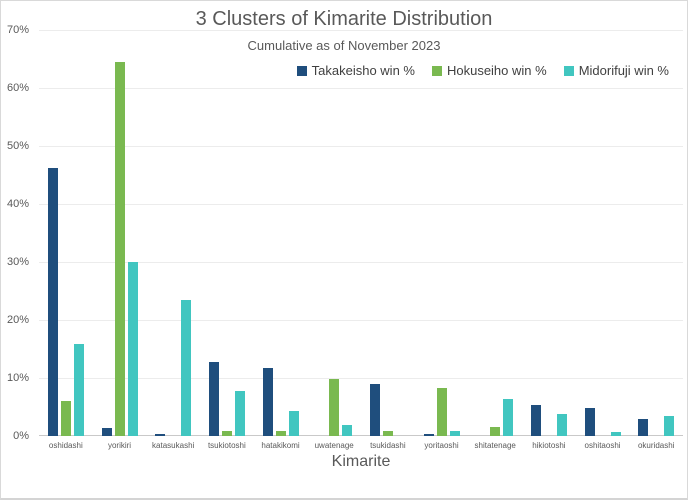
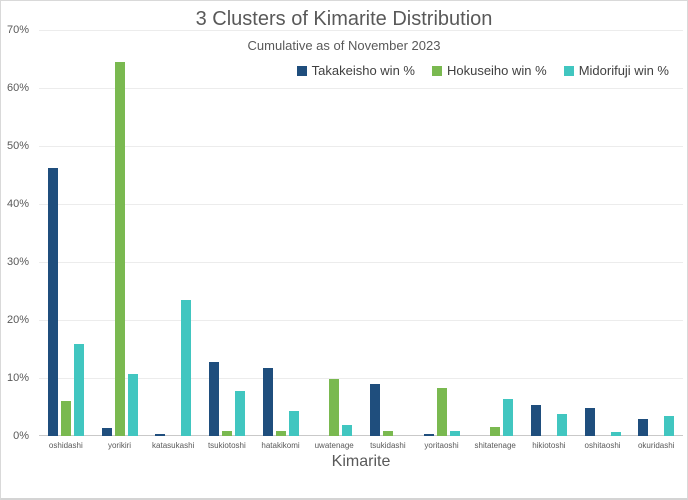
Midorifuji win %/yorikiri: 30% -> 11%
